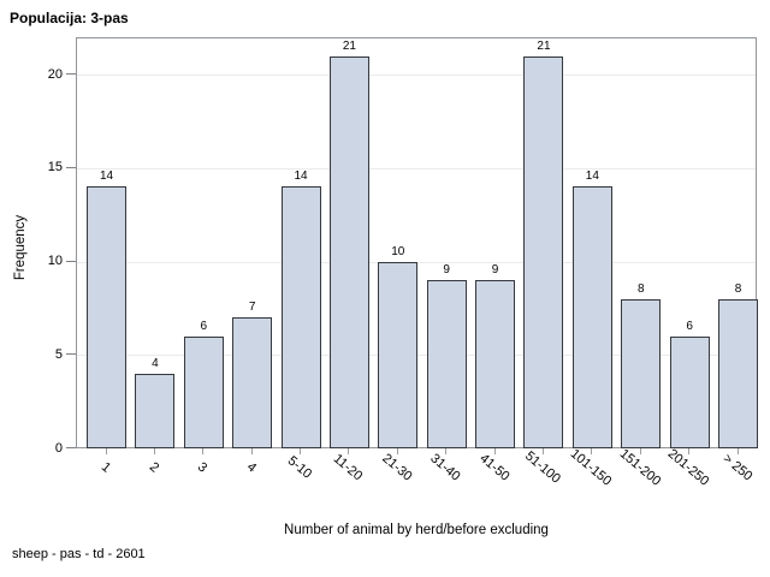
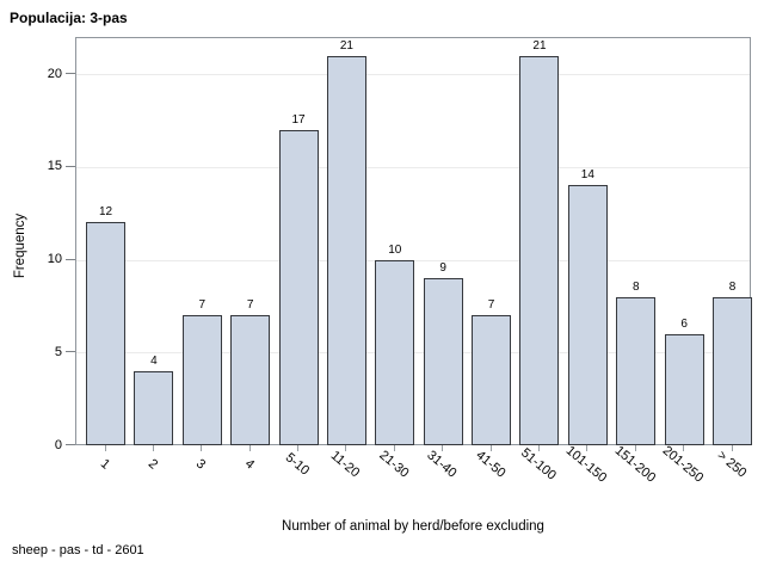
1: 14 -> 12
3: 6 -> 7
5-10: 14 -> 17
41-50: 9 -> 7
